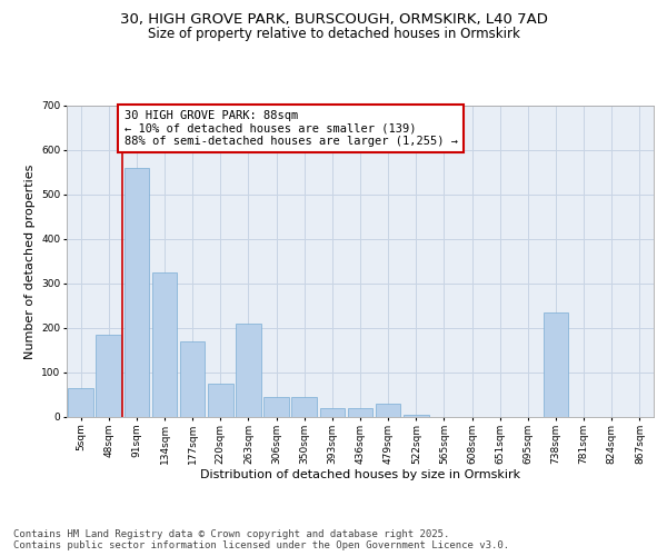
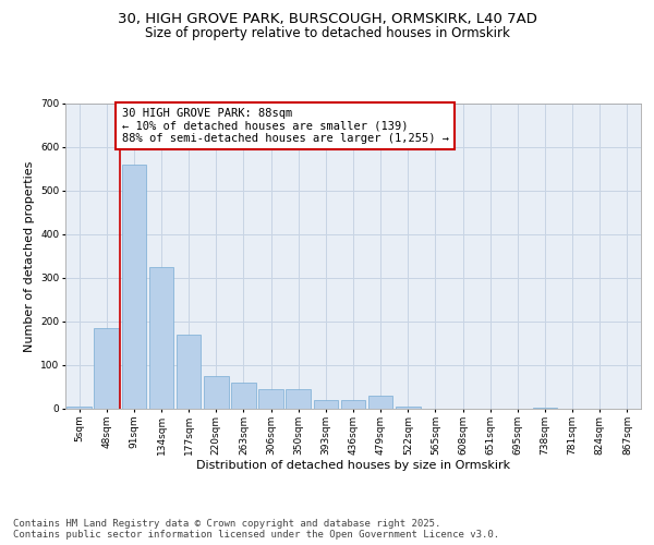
5sqm: 65 -> 5
263sqm: 210 -> 60
738sqm: 235 -> 2
